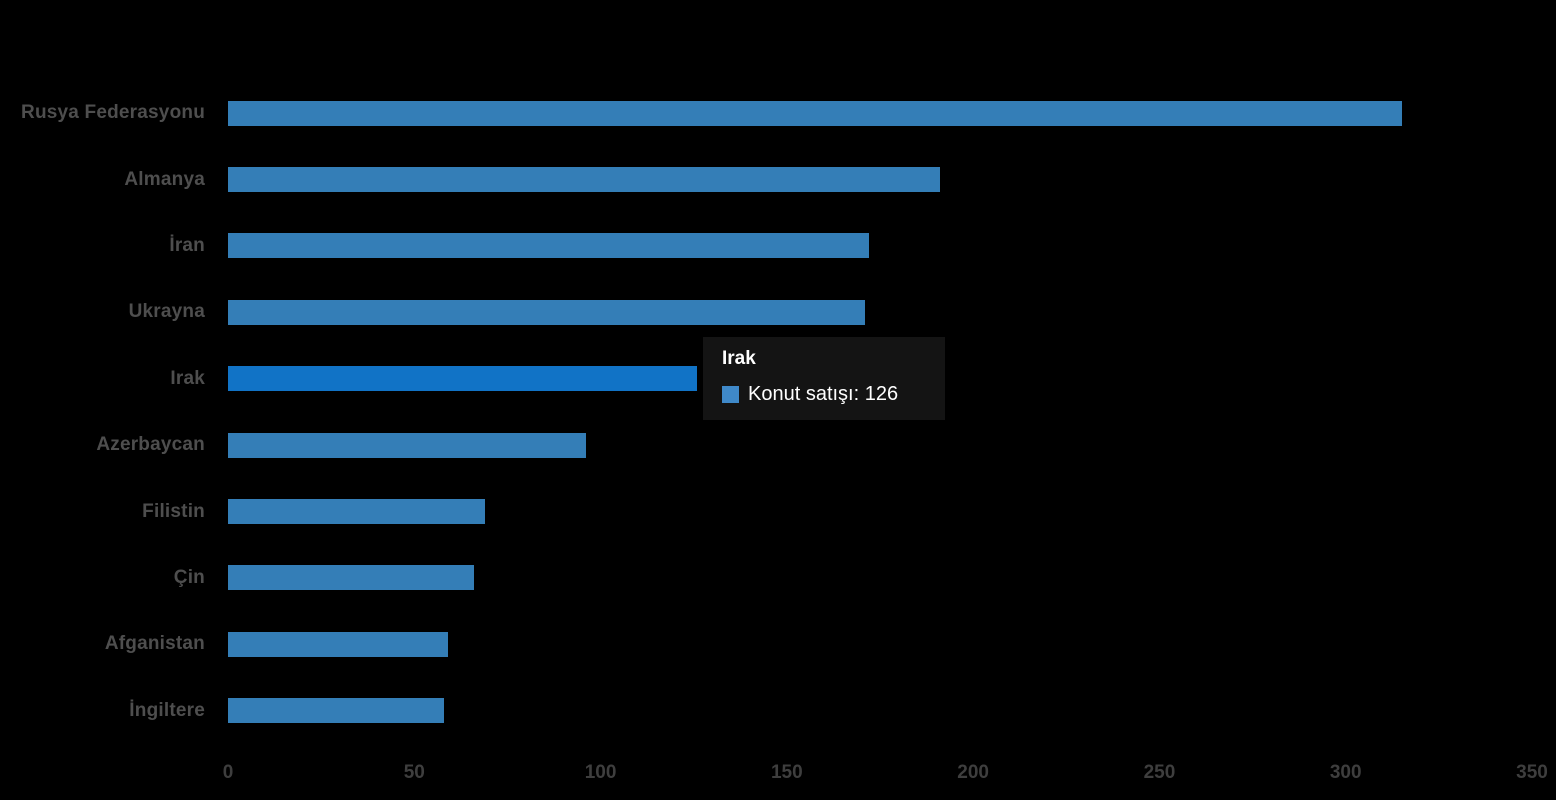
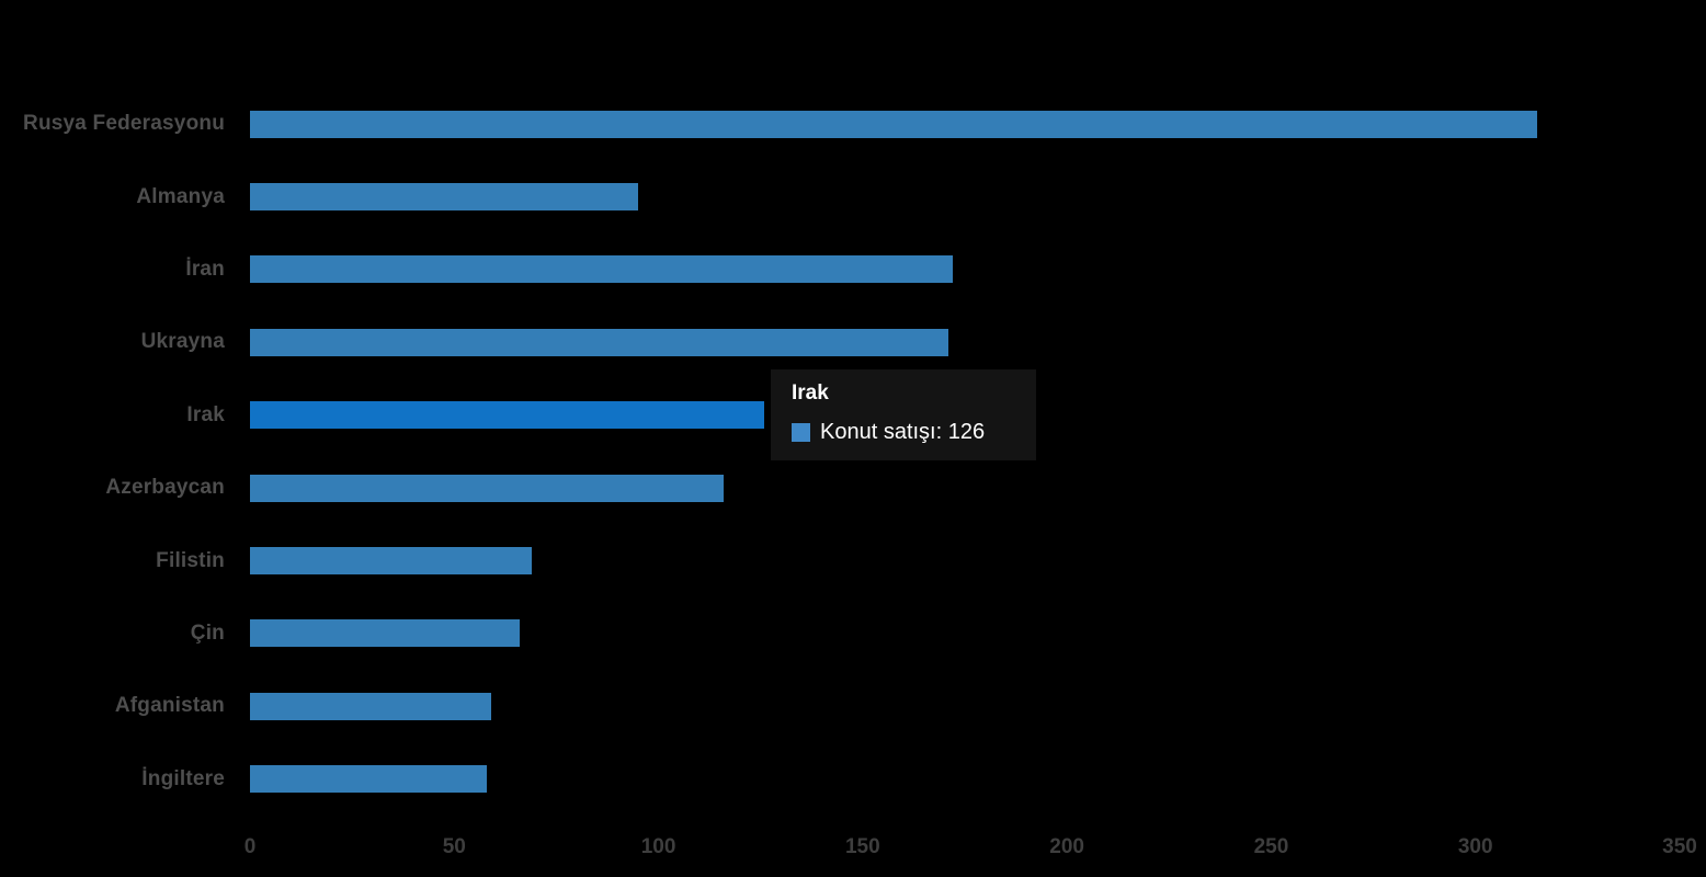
Almanya: 191 -> 95
Azerbaycan: 96 -> 116
